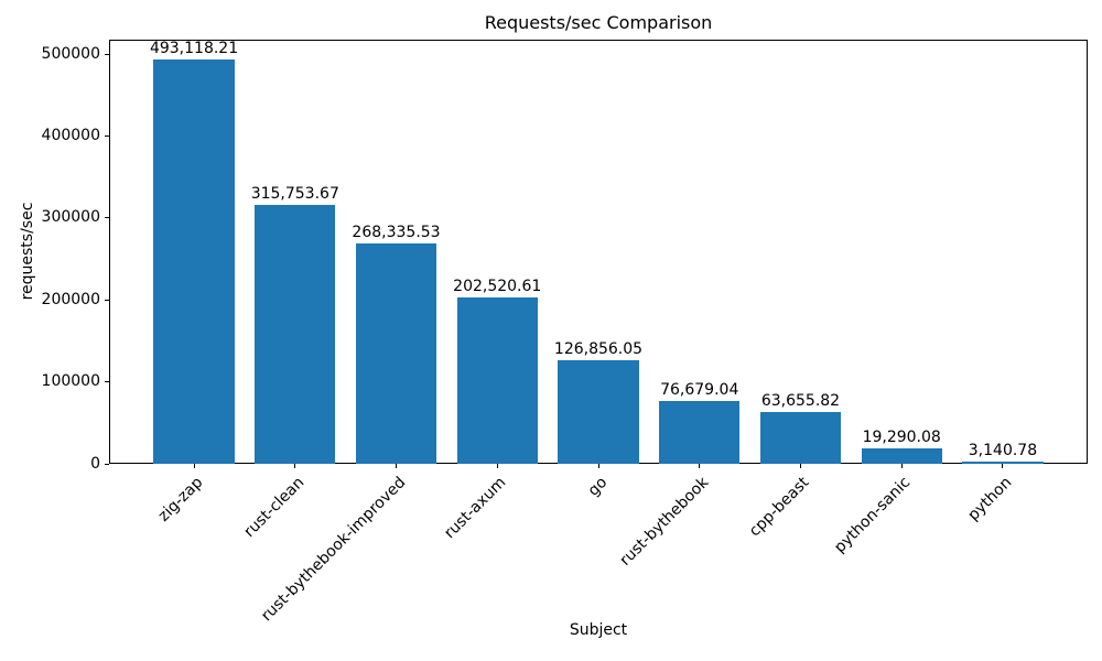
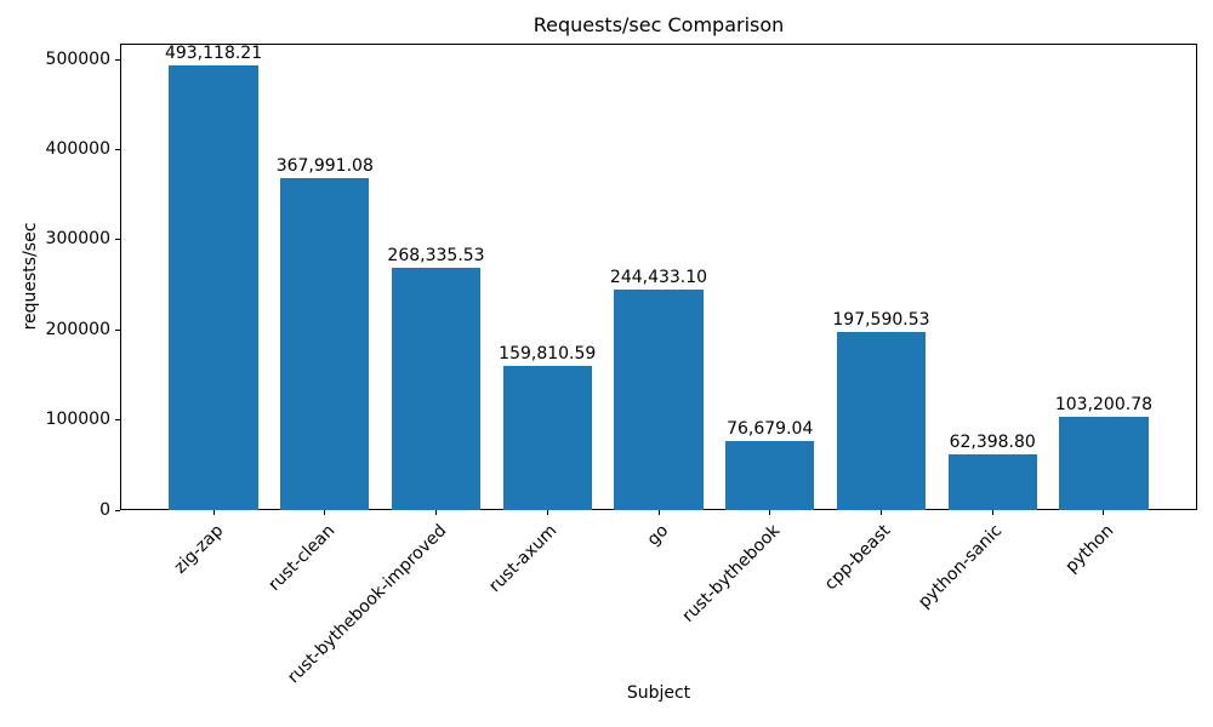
rust-clean: 315,753.67 -> 367,991.08
rust-axum: 202,520.61 -> 159,810.59
go: 126,856.05 -> 244,433.10
cpp-beast: 63,655.82 -> 197,590.53
python-sanic: 19,290.08 -> 62,398.80
python: 3,140.78 -> 103,200.78
